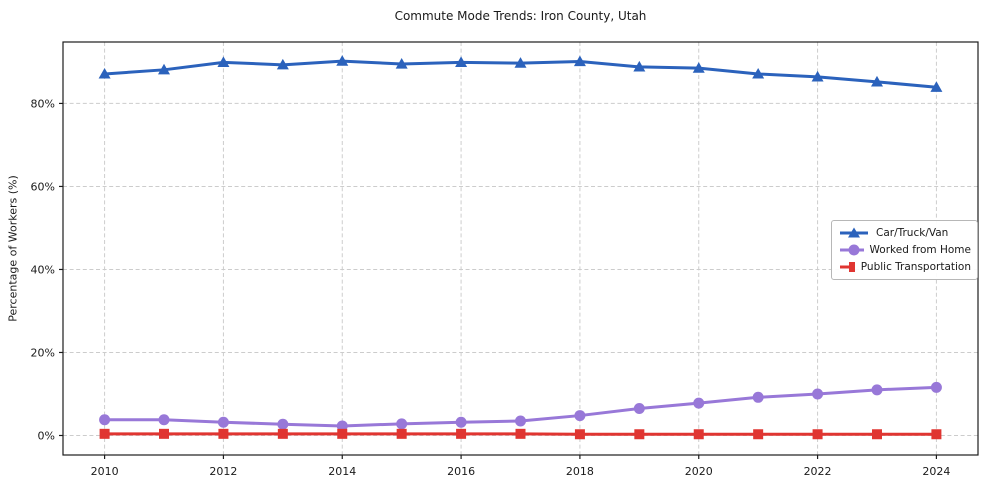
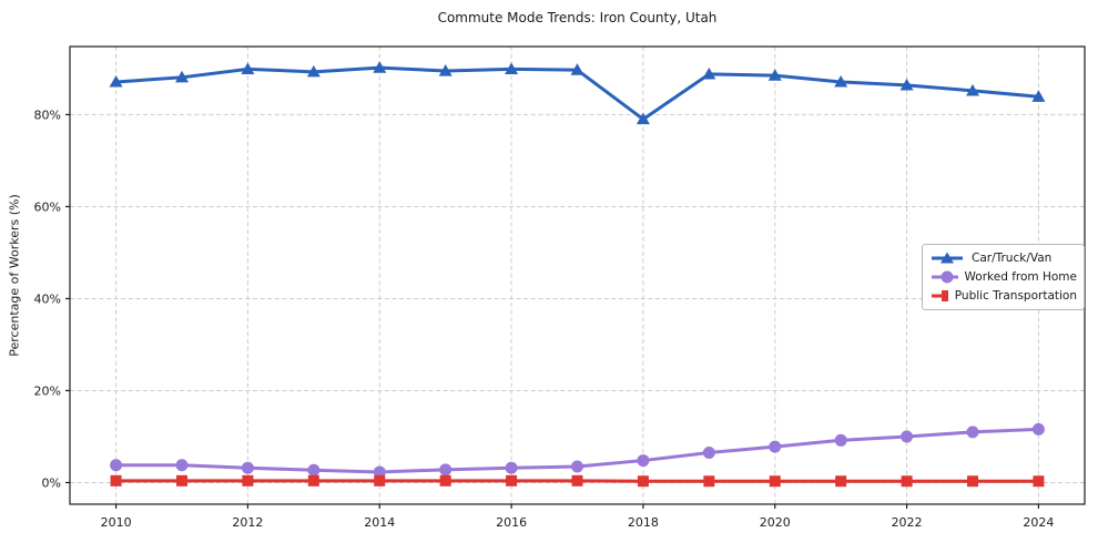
Car/Truck/Van/2018: 90% -> 79%
